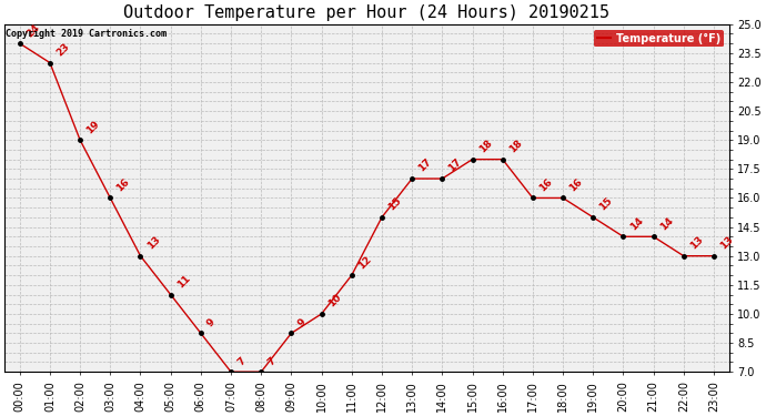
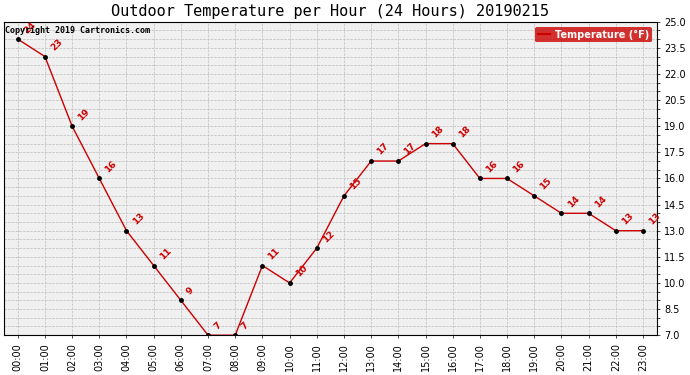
09:00: 9 -> 11
